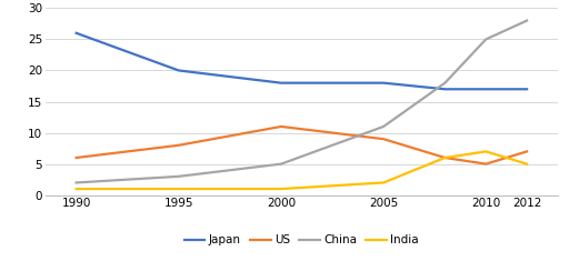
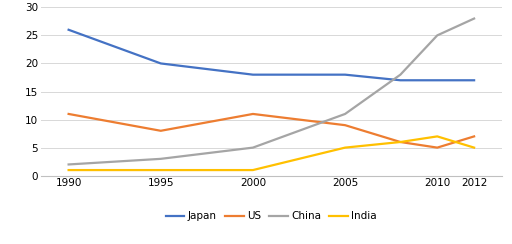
US/1990: 6 -> 11
India/2005: 2 -> 5
